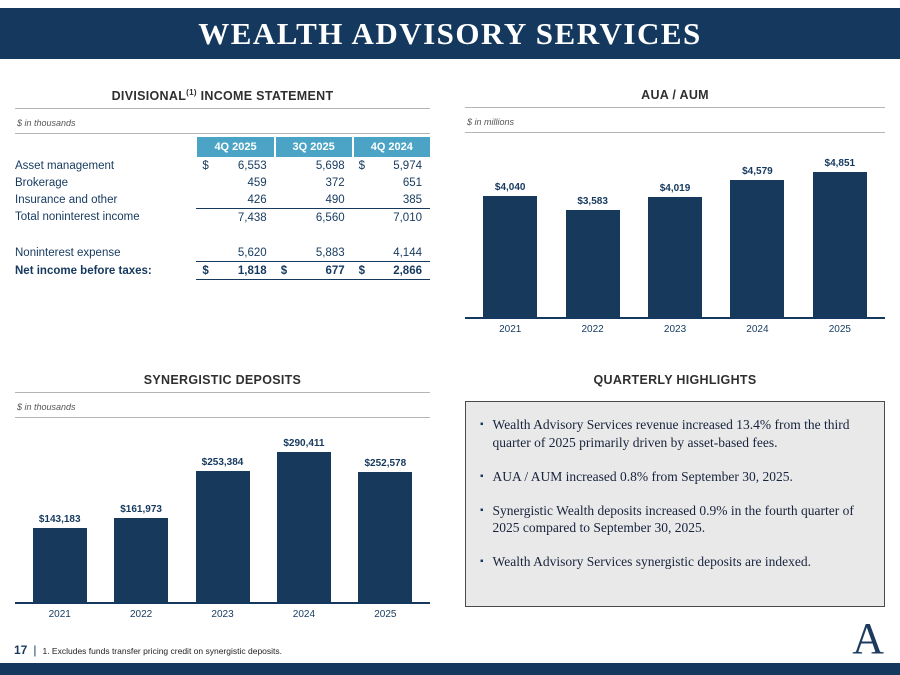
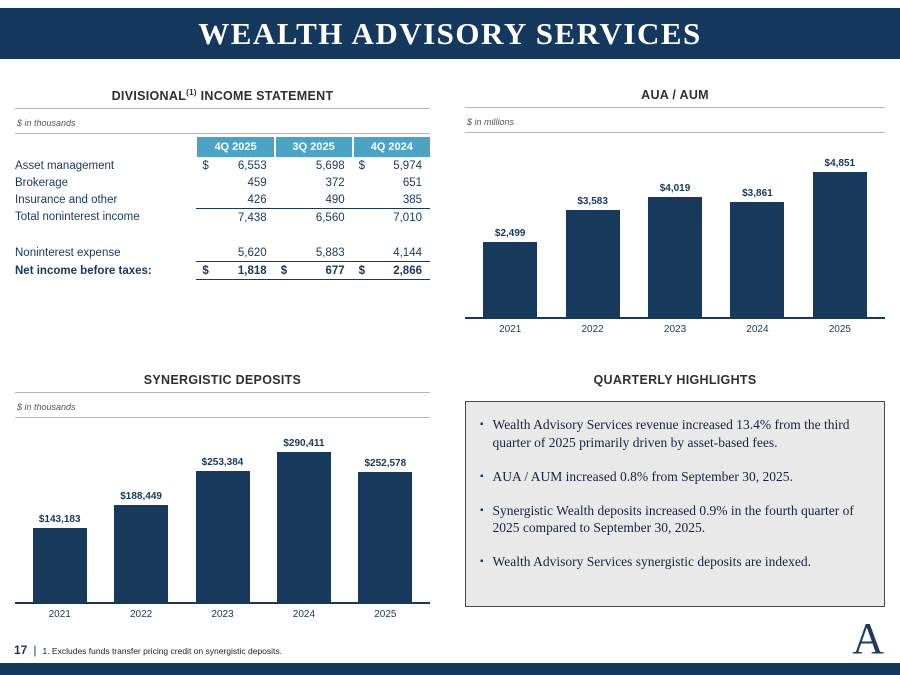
AUA / AUM/2021: $4,040 -> $2,499
AUA / AUM/2024: $4,579 -> $3,861
SYNERGISTIC DEPOSITS/2022: $161,973 -> $188,449
